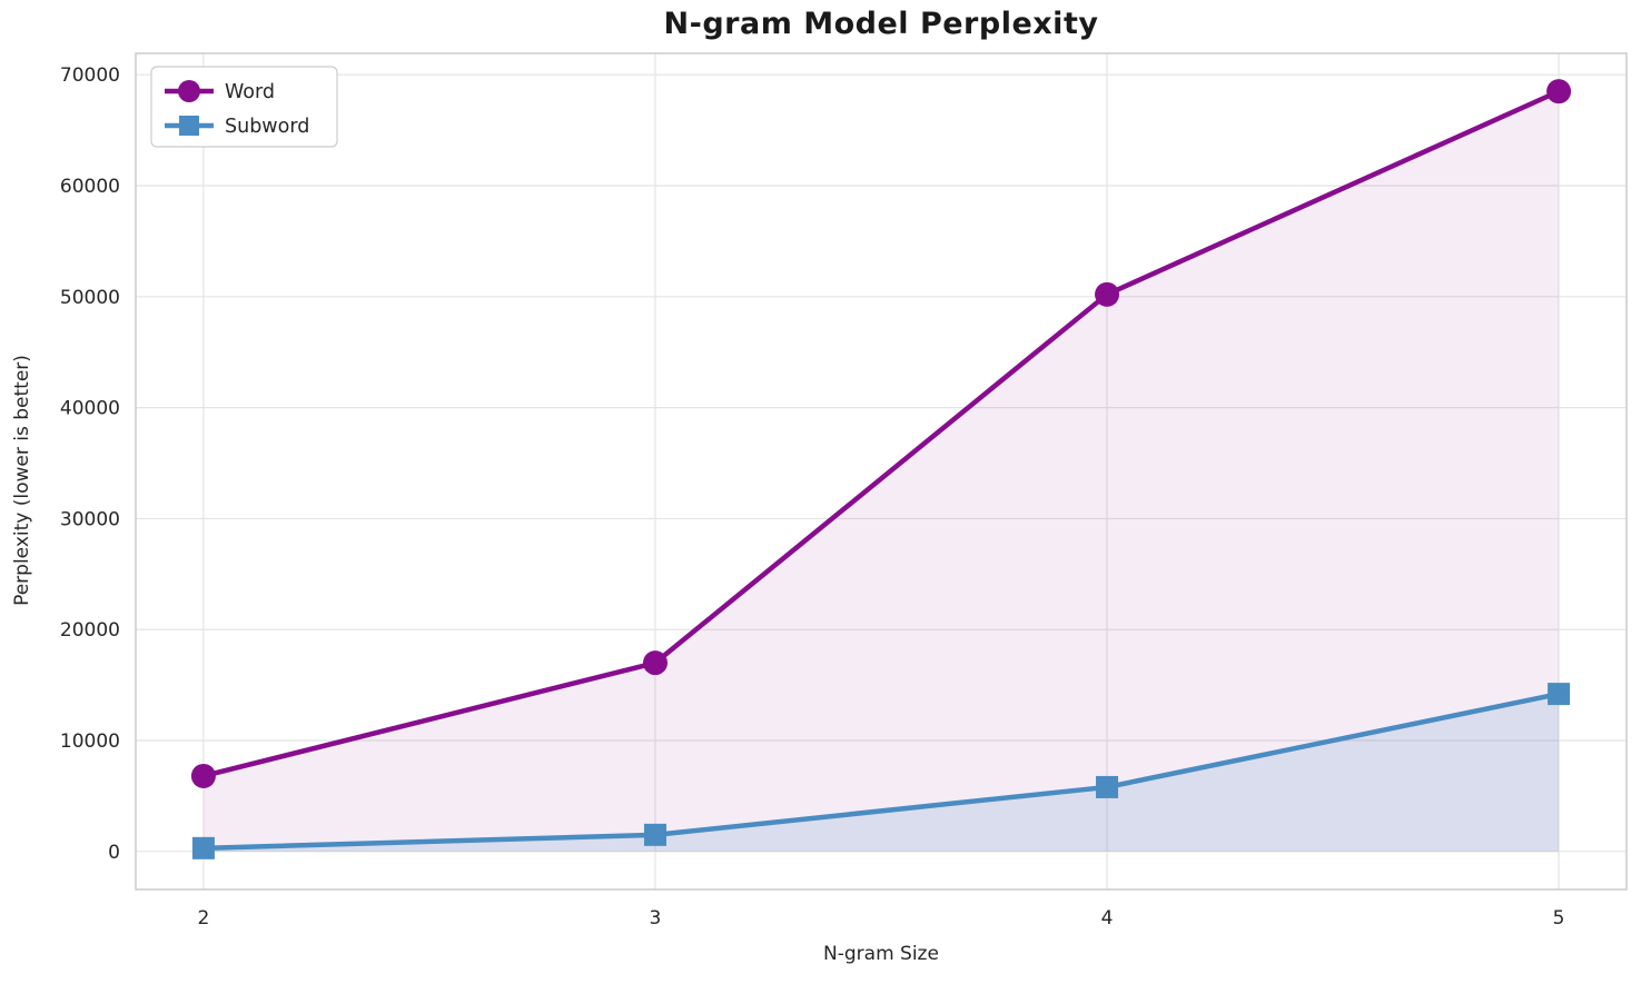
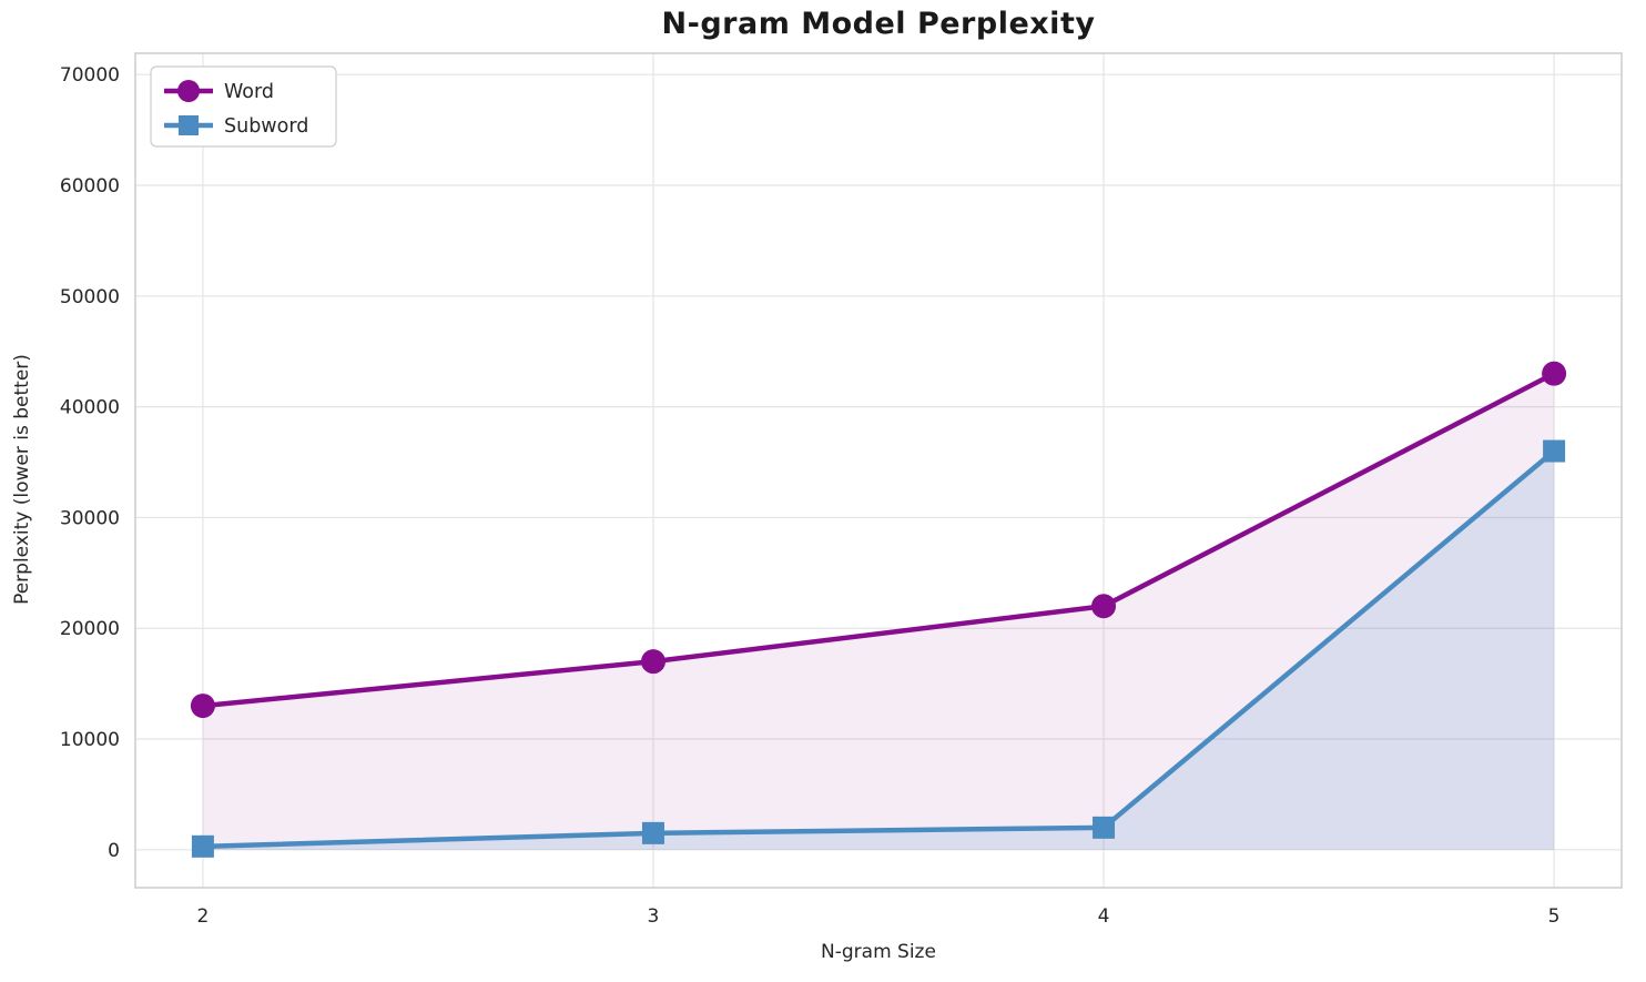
Word/2: 7000 -> 13000
Word/4: 50000 -> 22000
Subword/4: 6000 -> 2000
Word/5: 68000 -> 43000
Subword/5: 14000 -> 36000
